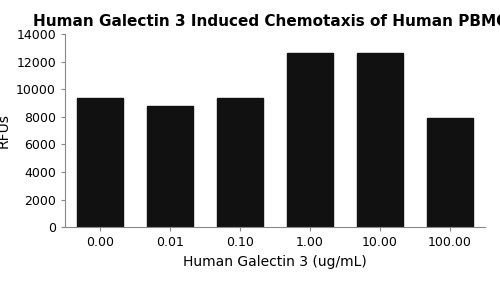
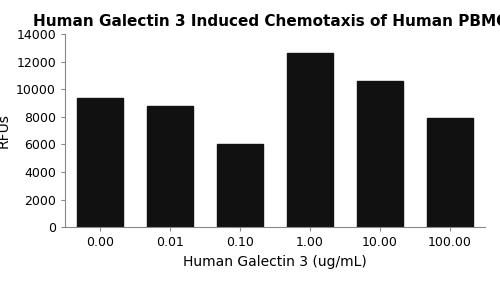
0.10: 9400 -> 6000
10.00: 12600 -> 10600
